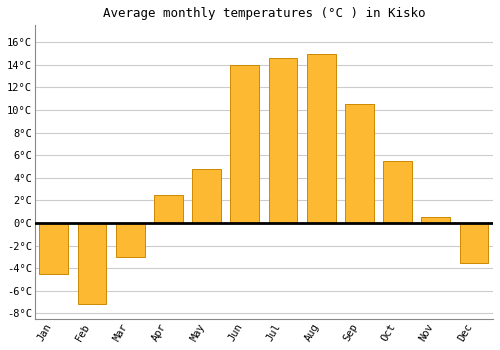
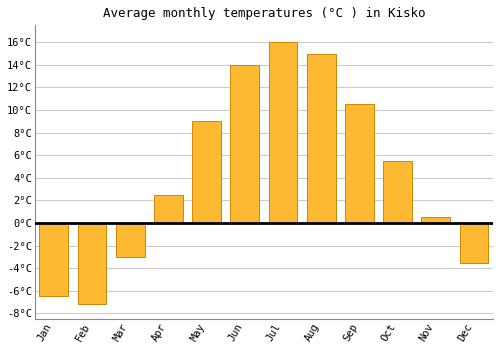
Jan: -4.5°C -> -6.5°C
May: 4.8°C -> 9.0°C
Jul: 14.6°C -> 16.0°C
